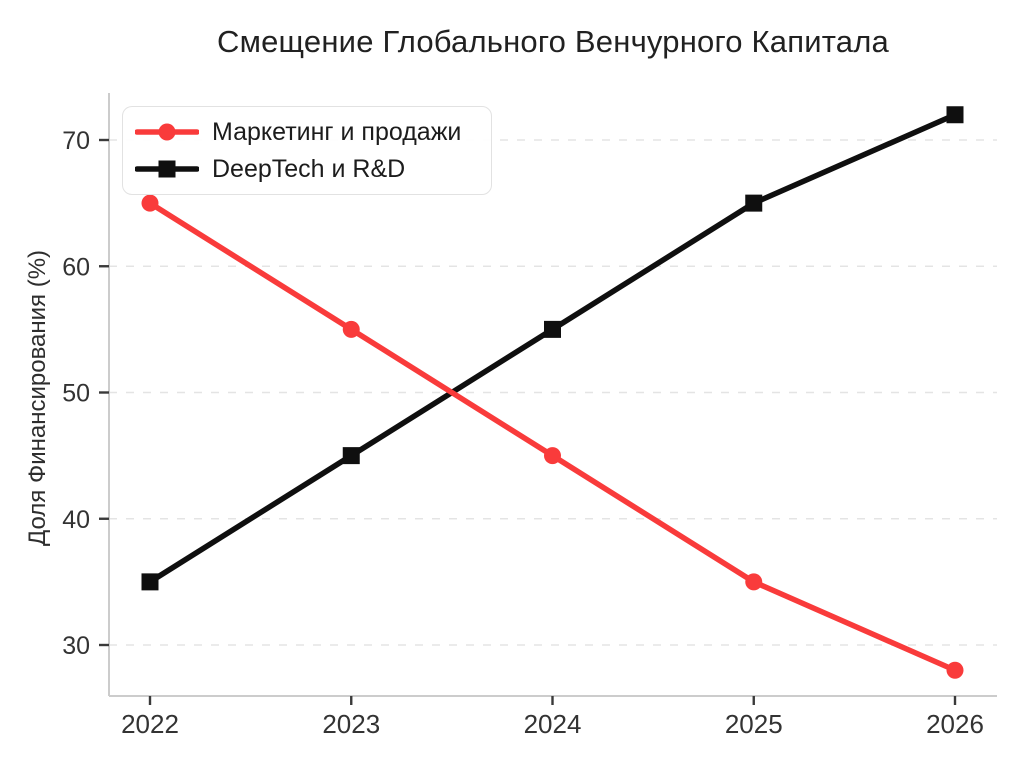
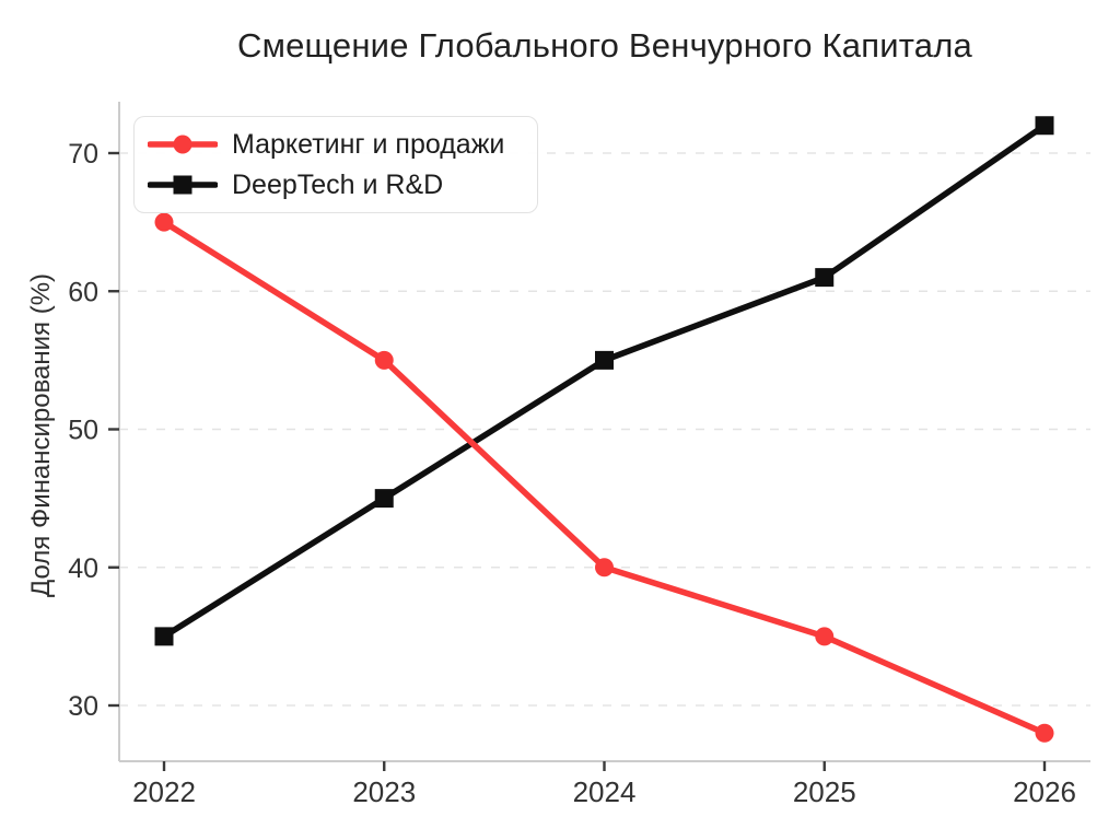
Маркетинг и продажи/2024: 45 -> 40
DeepTech и R&D/2025: 65 -> 61
